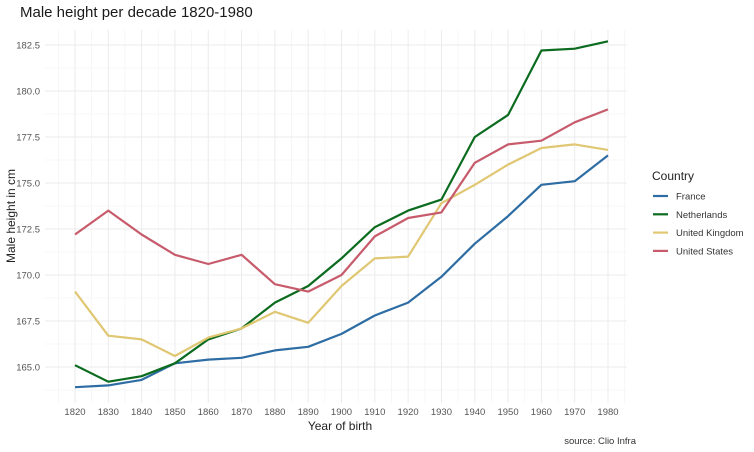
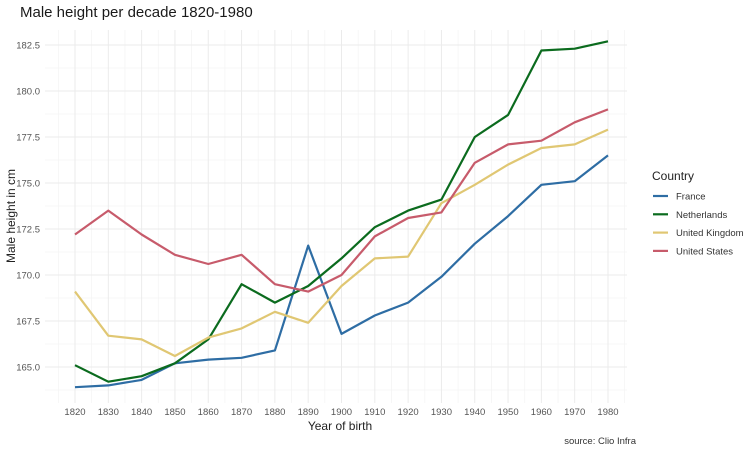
Netherlands/1870: 167.1 -> 169.5
France/1890: 166.1 -> 171.6
United Kingdom/1980: 176.8 -> 177.9
